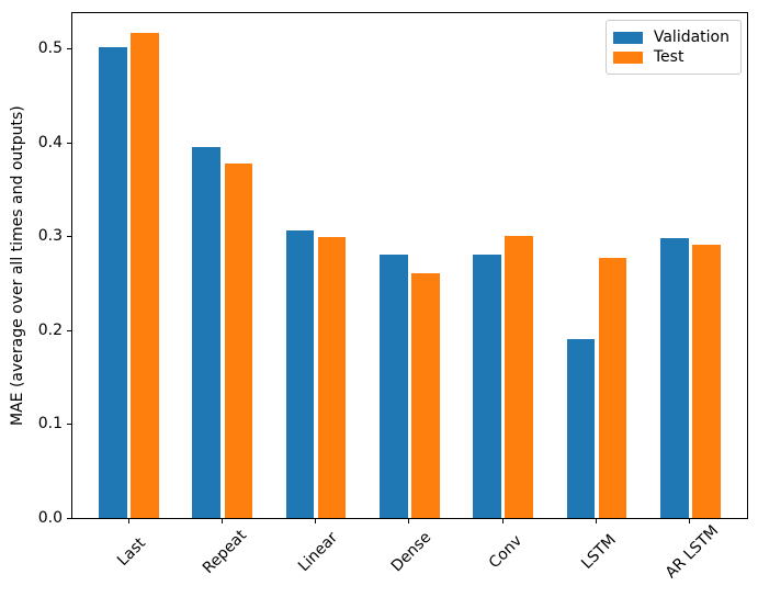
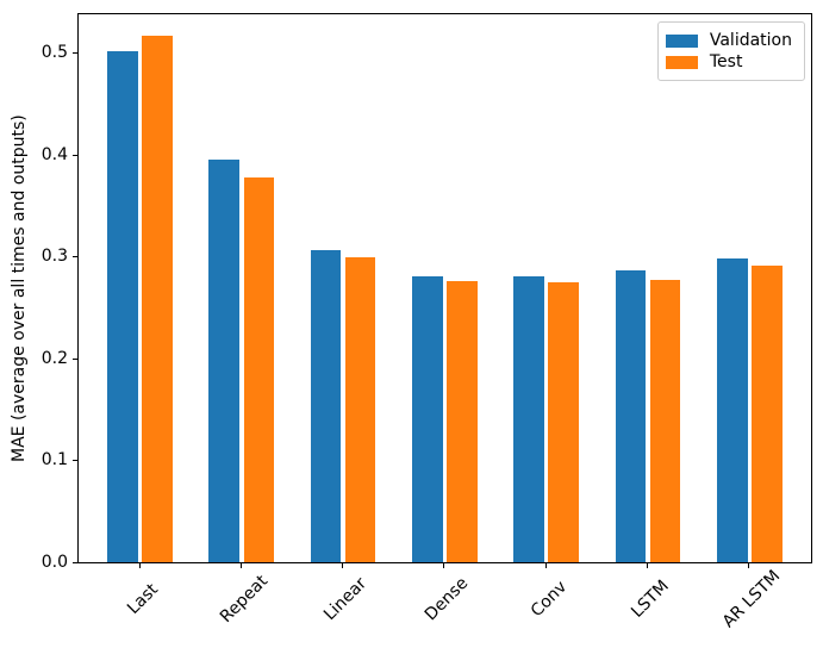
Test/Dense: 0.26 -> 0.28
Test/Conv: 0.30 -> 0.27
Validation/LSTM: 0.19 -> 0.29
